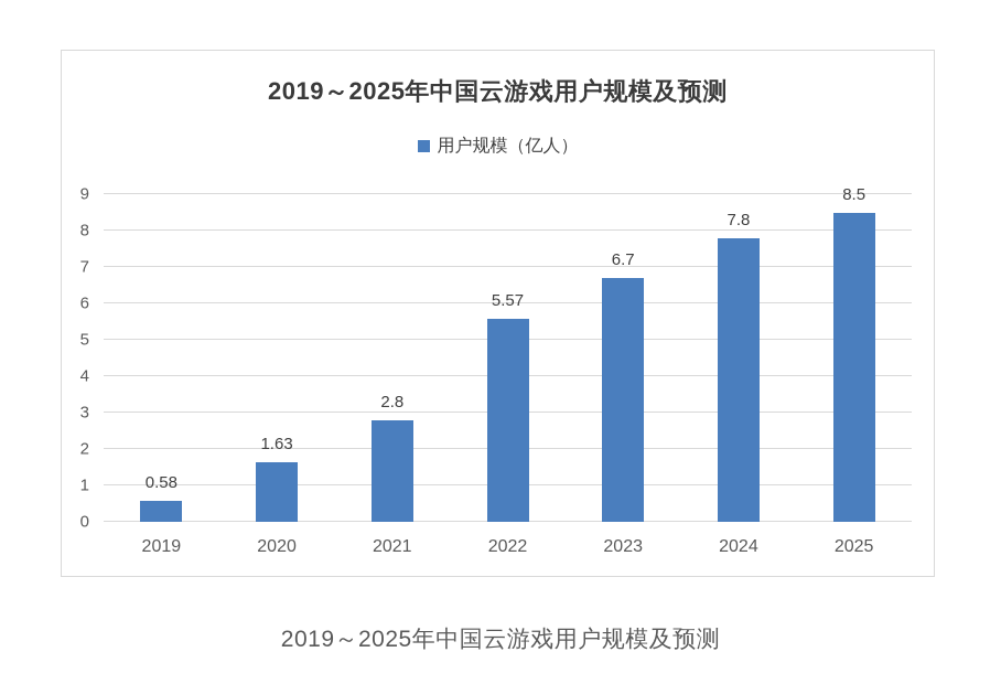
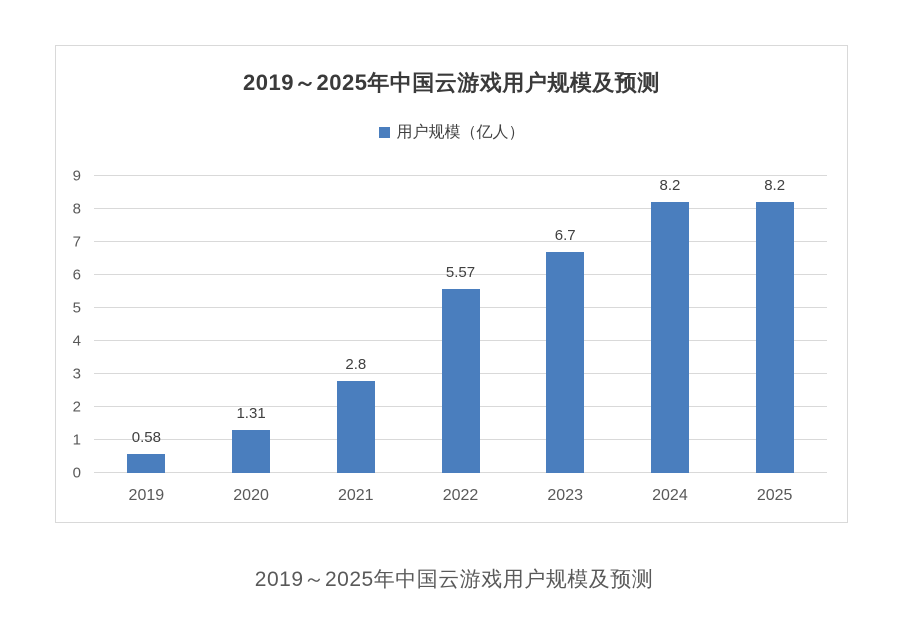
2020: 1.63 -> 1.31
2024: 7.8 -> 8.2
2025: 8.5 -> 8.2
